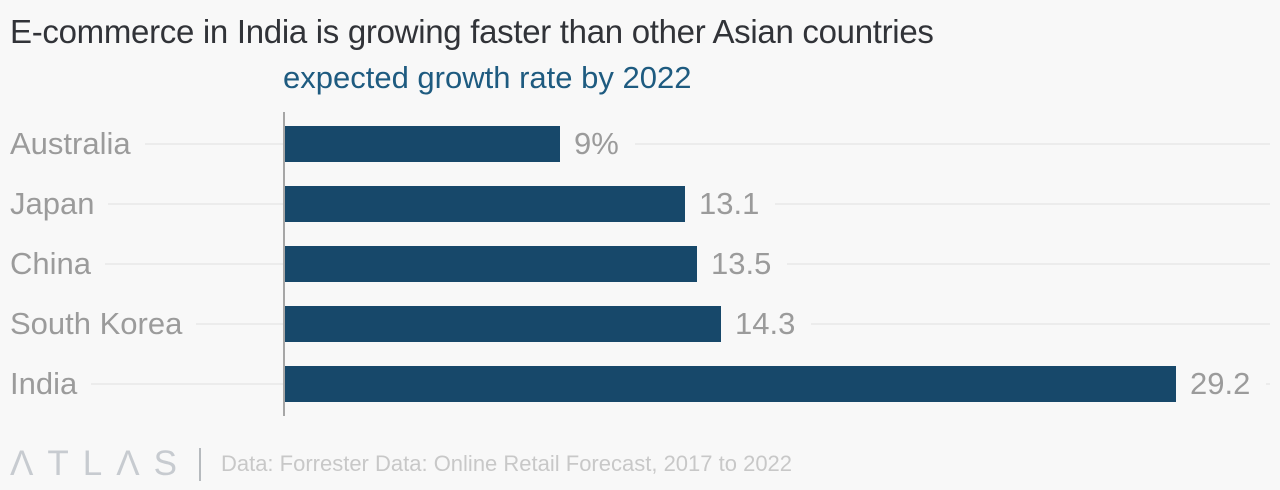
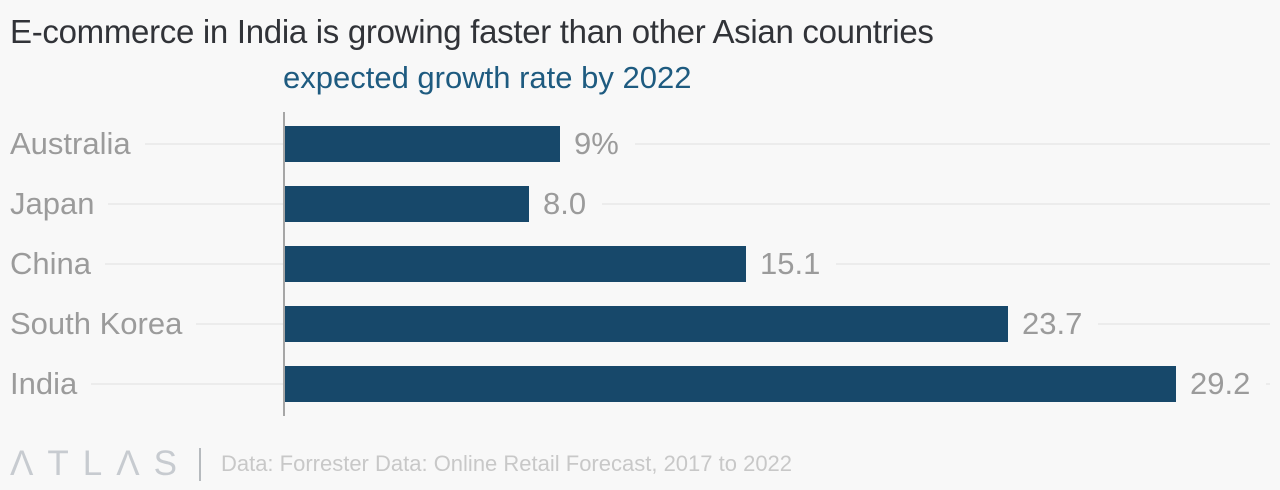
Japan: 13.1 -> 8.0
China: 13.5 -> 15.1
South Korea: 14.3 -> 23.7
